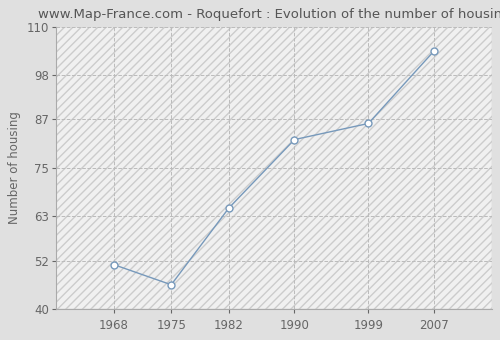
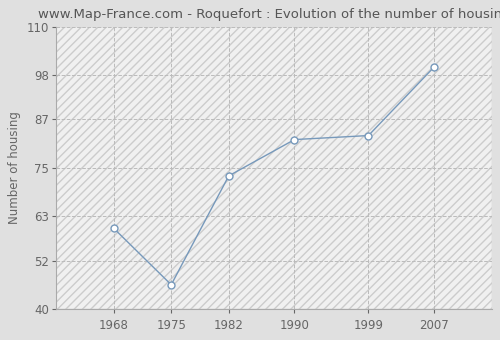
1968: 51 -> 60
1982: 65 -> 73
1999: 86 -> 83
2007: 104 -> 100
